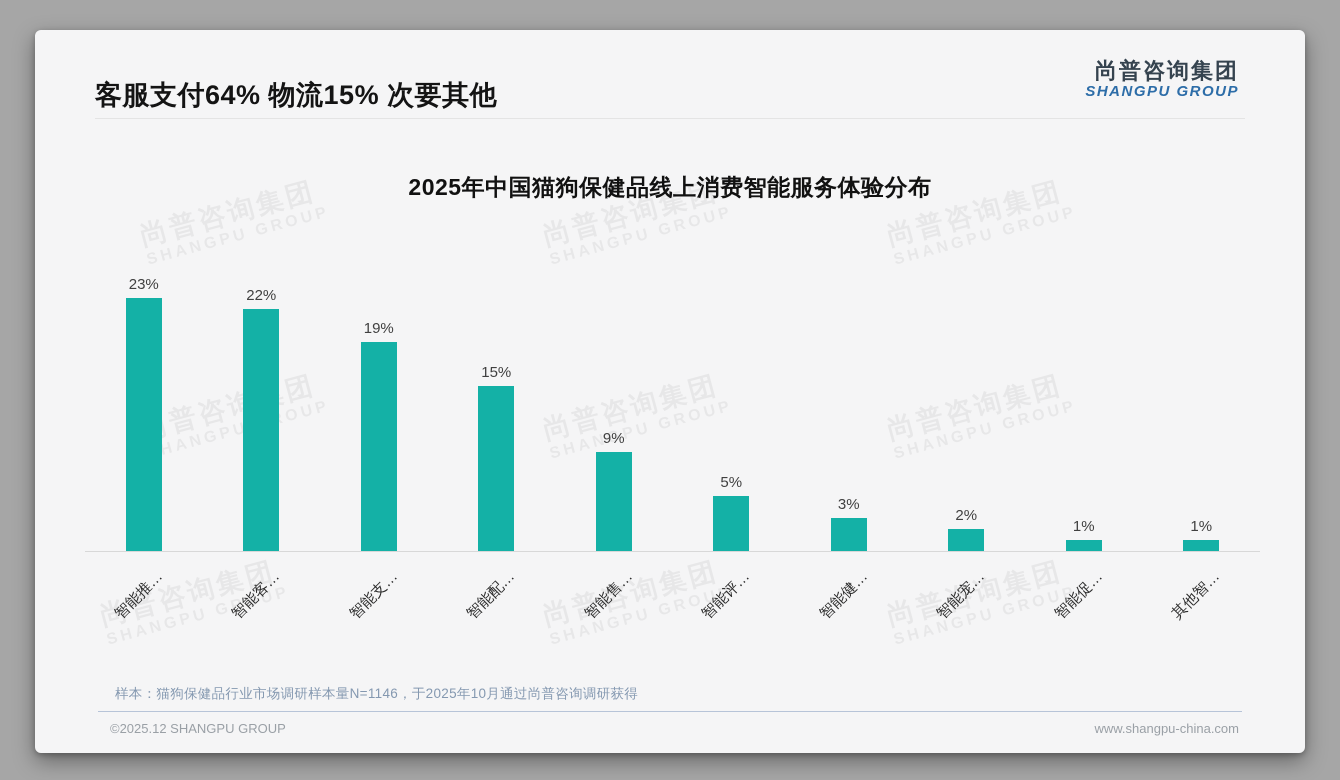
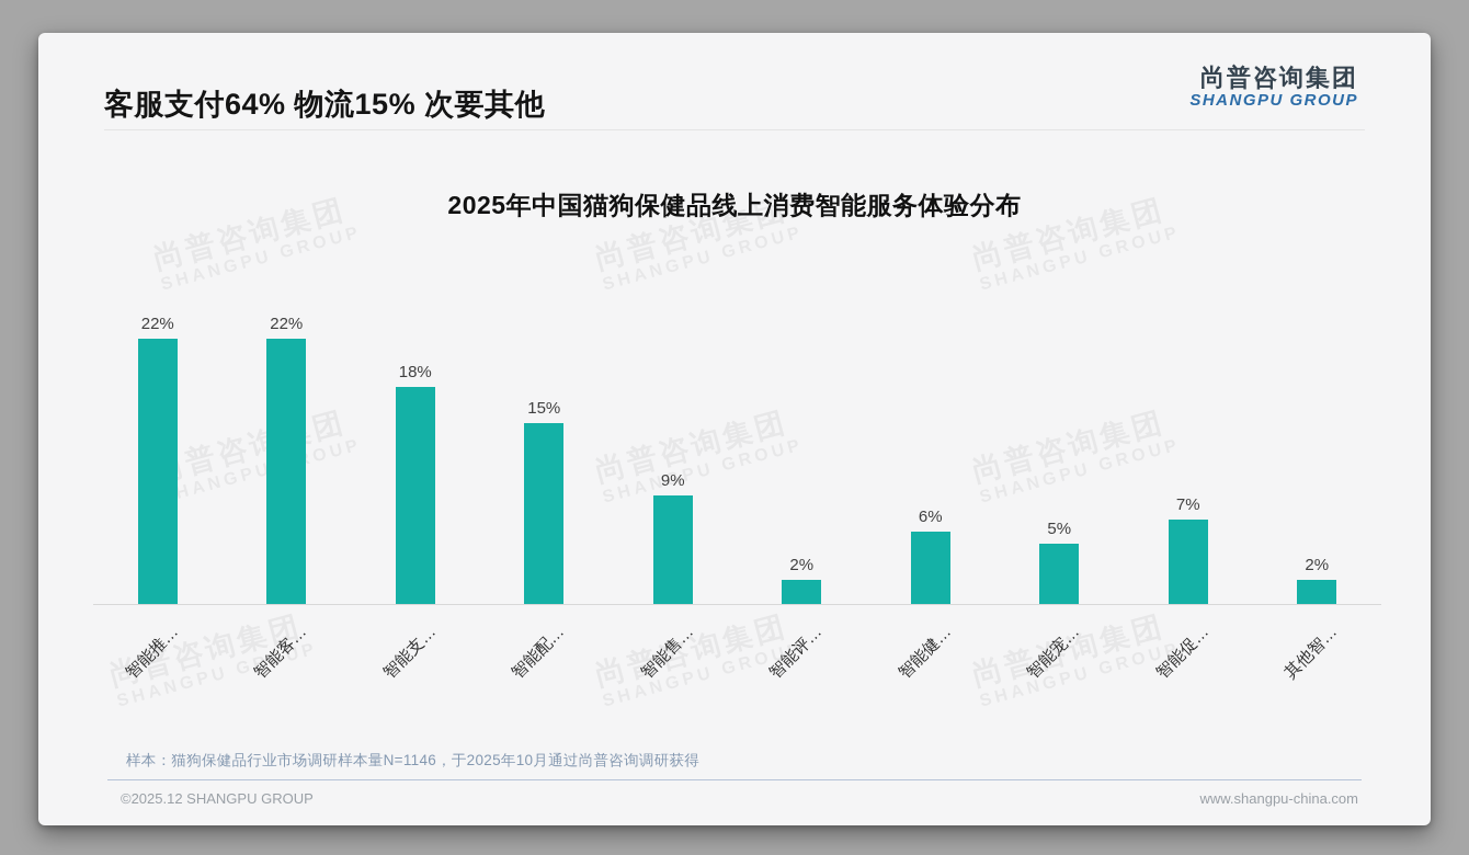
智能推…: 23% -> 22%
智能支…: 19% -> 18%
智能评…: 5% -> 2%
智能健…: 3% -> 6%
智能宠…: 2% -> 5%
智能促…: 1% -> 7%
其他智…: 1% -> 2%
